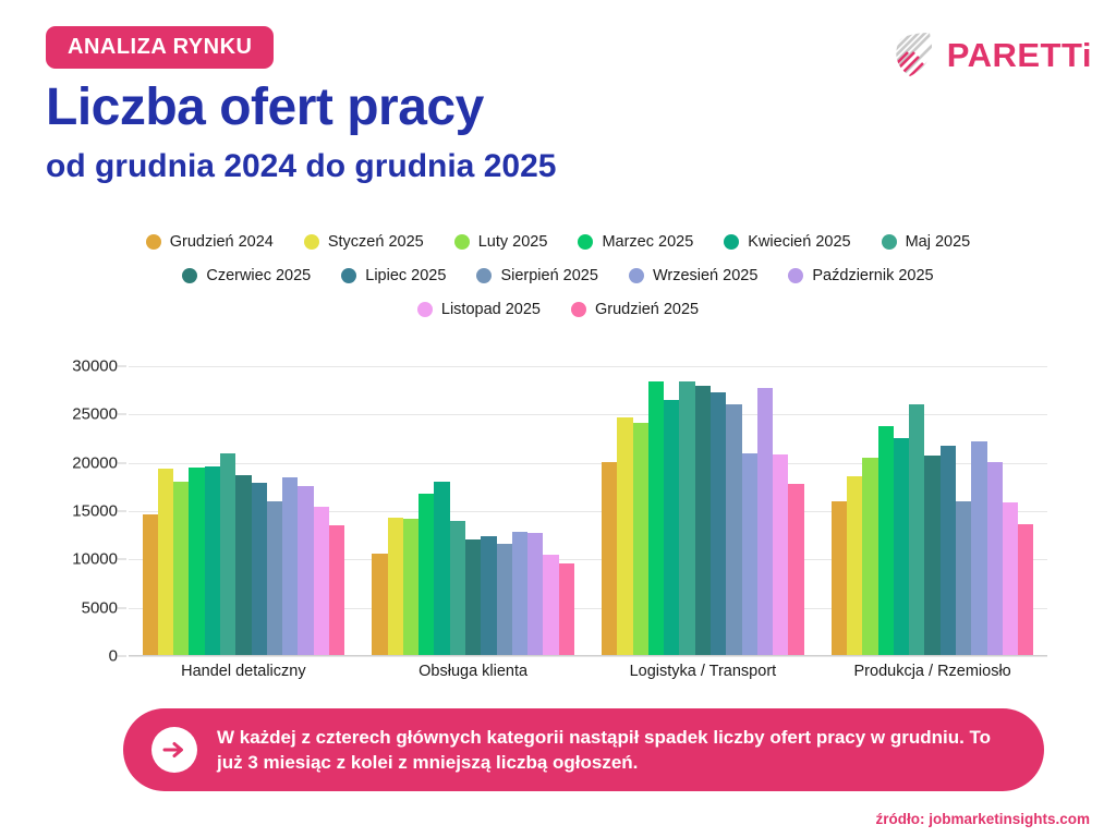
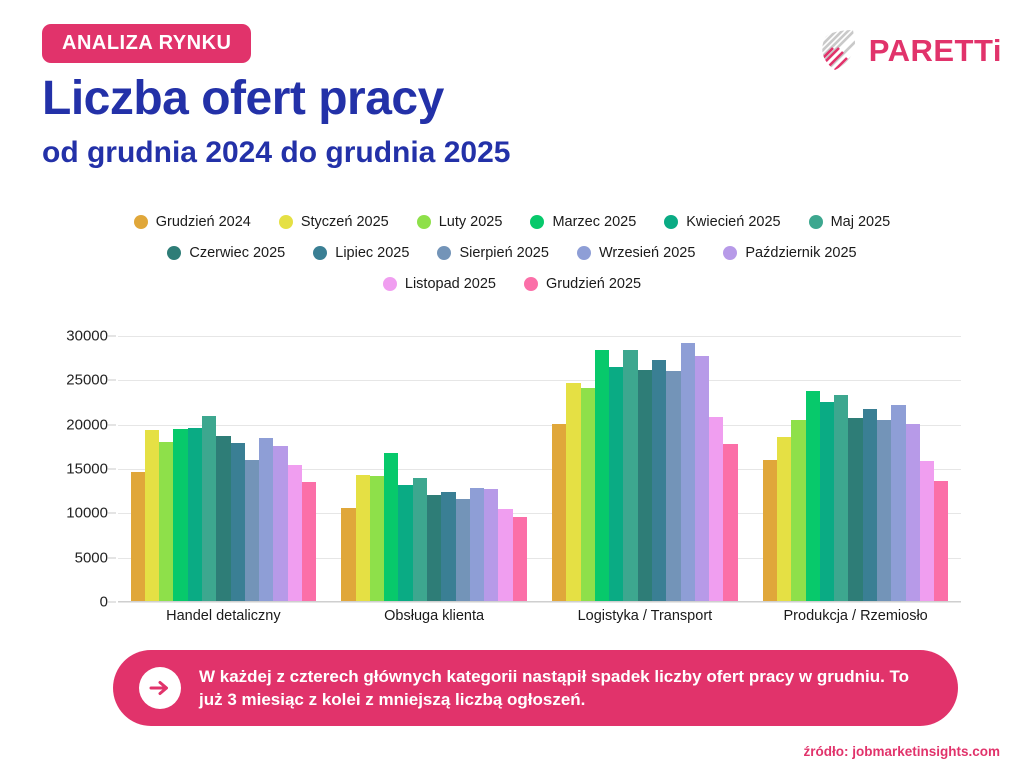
Kwiecień 2025/Obsługa klienta: 18000 -> 13000
Czerwiec 2025/Logistyka / Transport: 28000 -> 26000
Wrzesień 2025/Logistyka / Transport: 21000 -> 29000
Maj 2025/Produkcja / Rzemiosło: 26000 -> 23000
Sierpień 2025/Produkcja / Rzemiosło: 16000 -> 20000
